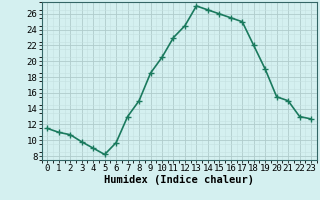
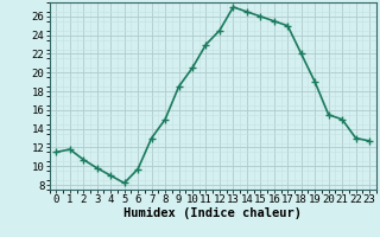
1: 11.0 -> 11.8
